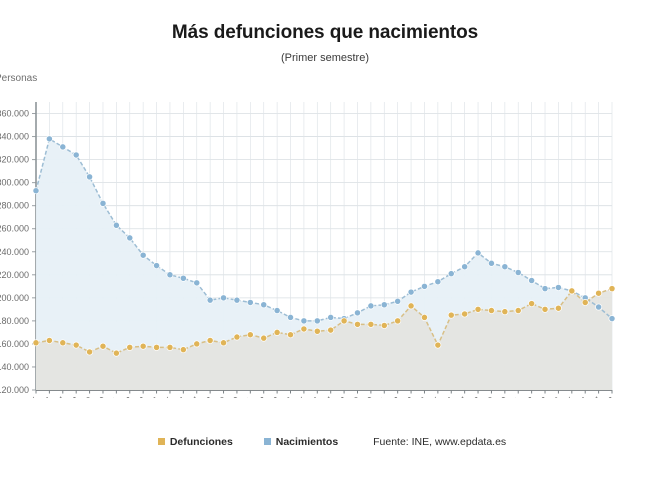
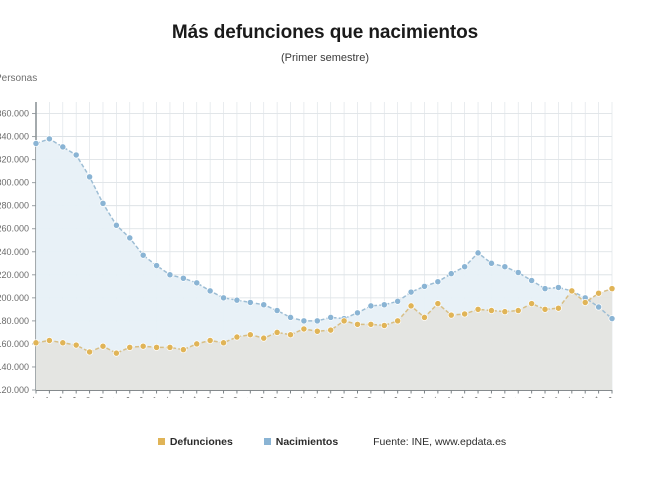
Nacimientos/1975: 293000 -> 334000
Nacimientos/1988: 198000 -> 206000
Defunciones/2005: 159000 -> 195000
